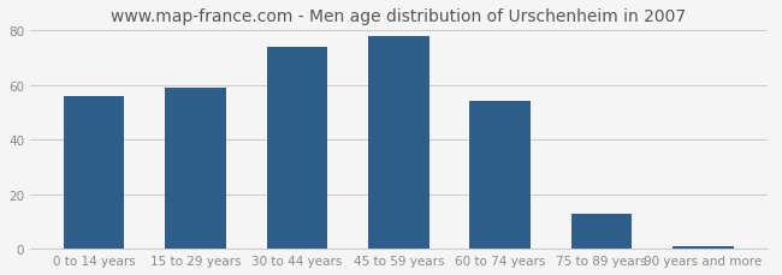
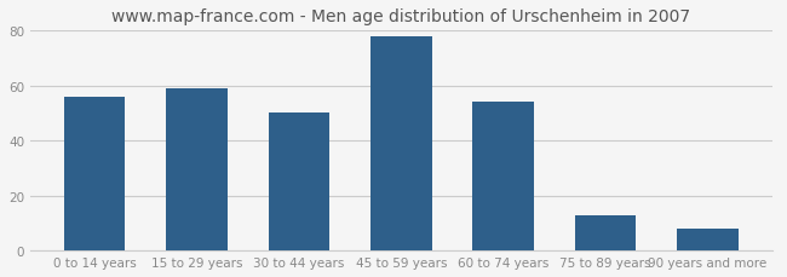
30 to 44 years: 74 -> 50
90 years and more: 1 -> 8
